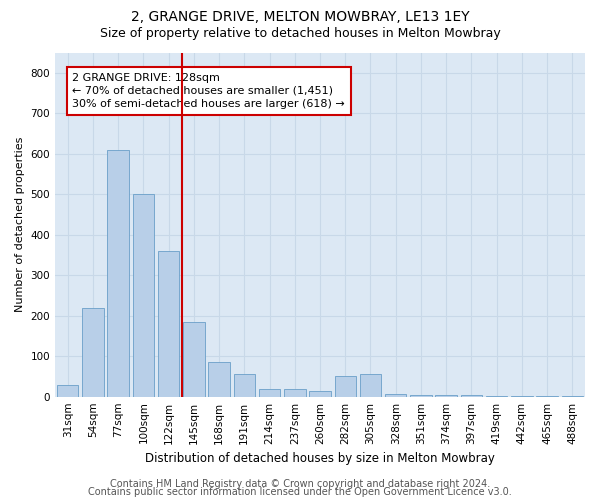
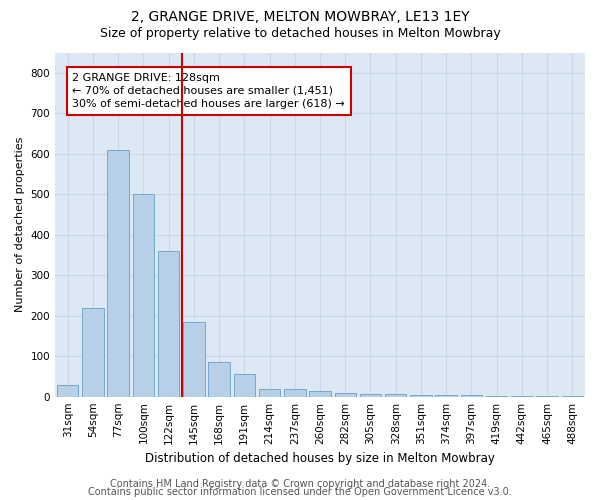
282sqm: 50 -> 8
305sqm: 55 -> 6
